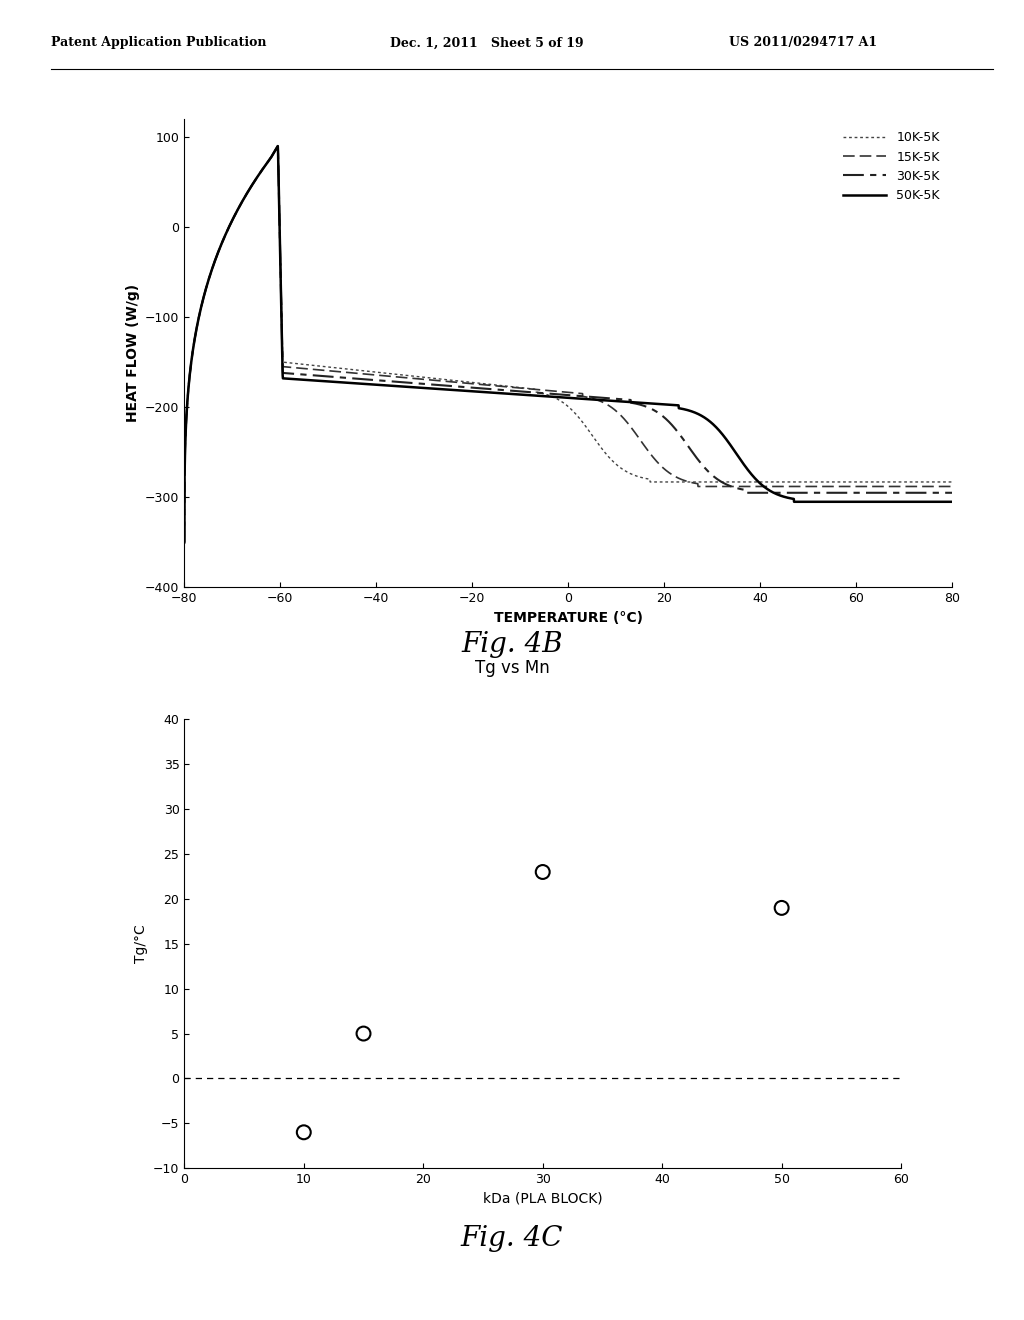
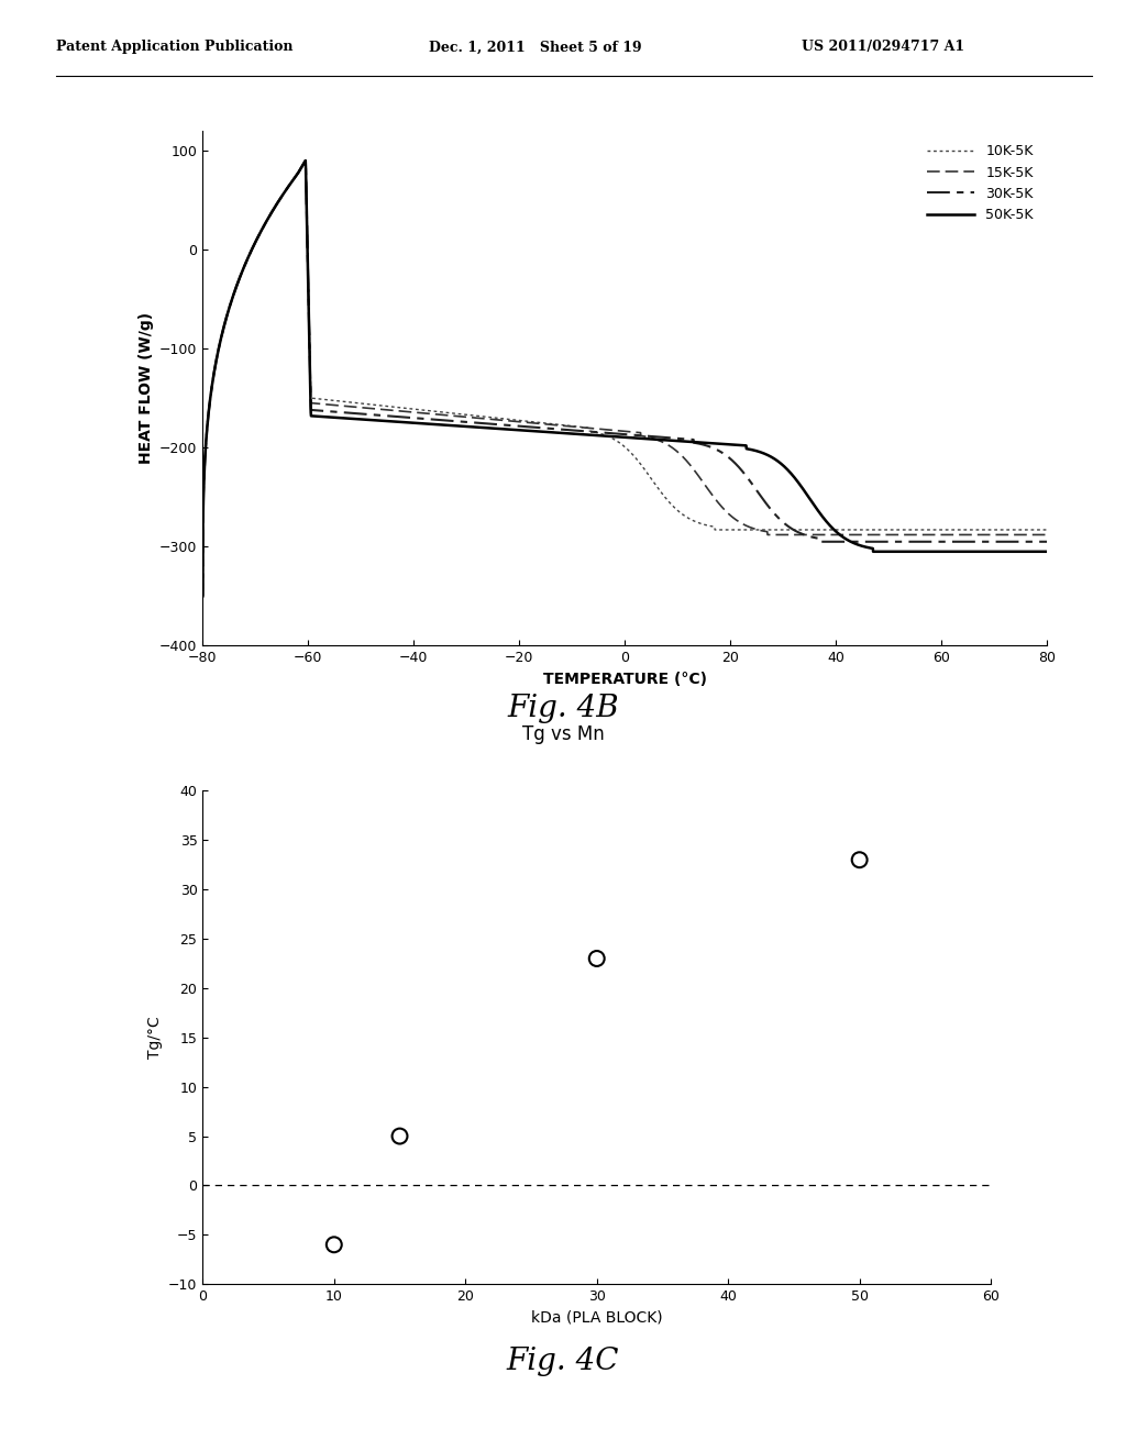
50: 19 -> 33
